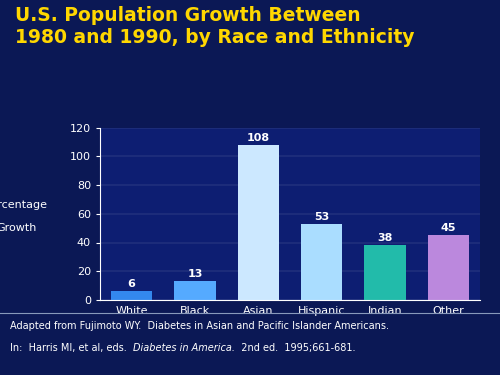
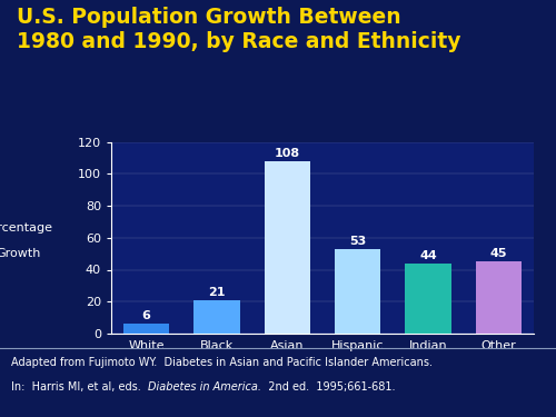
Black: 13 -> 21
Indian: 38 -> 44
